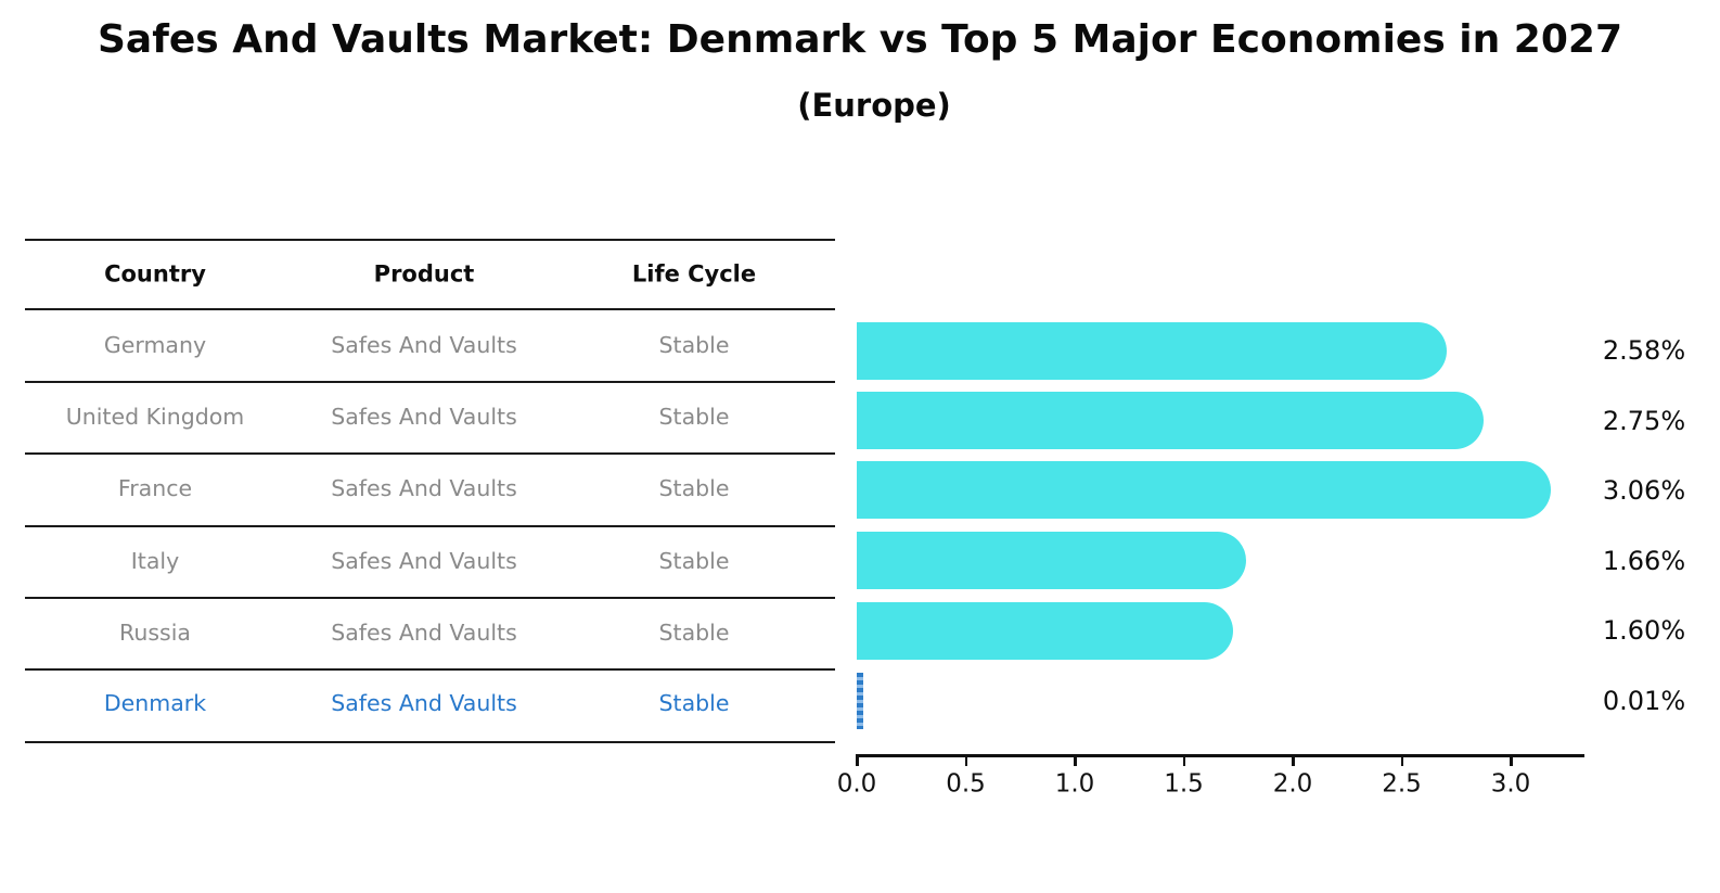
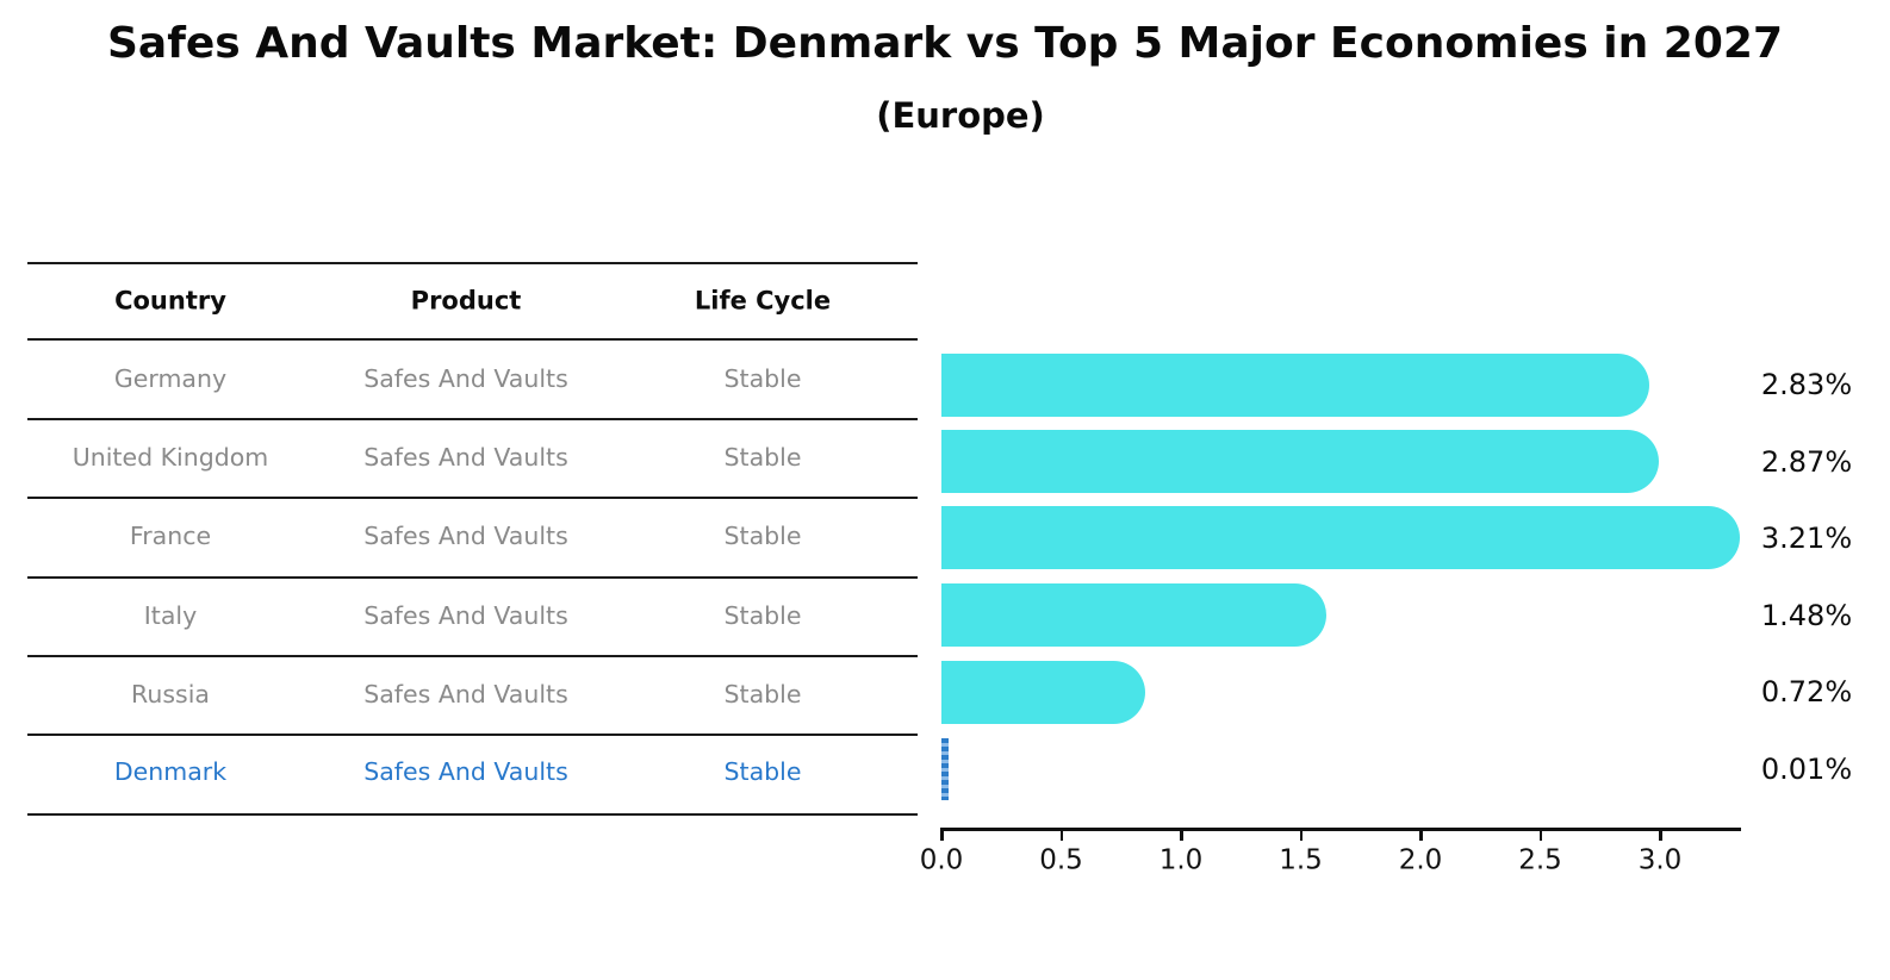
Germany: 2.58% -> 2.83%
United Kingdom: 2.75% -> 2.87%
France: 3.06% -> 3.21%
Italy: 1.66% -> 1.48%
Russia: 1.60% -> 0.72%
